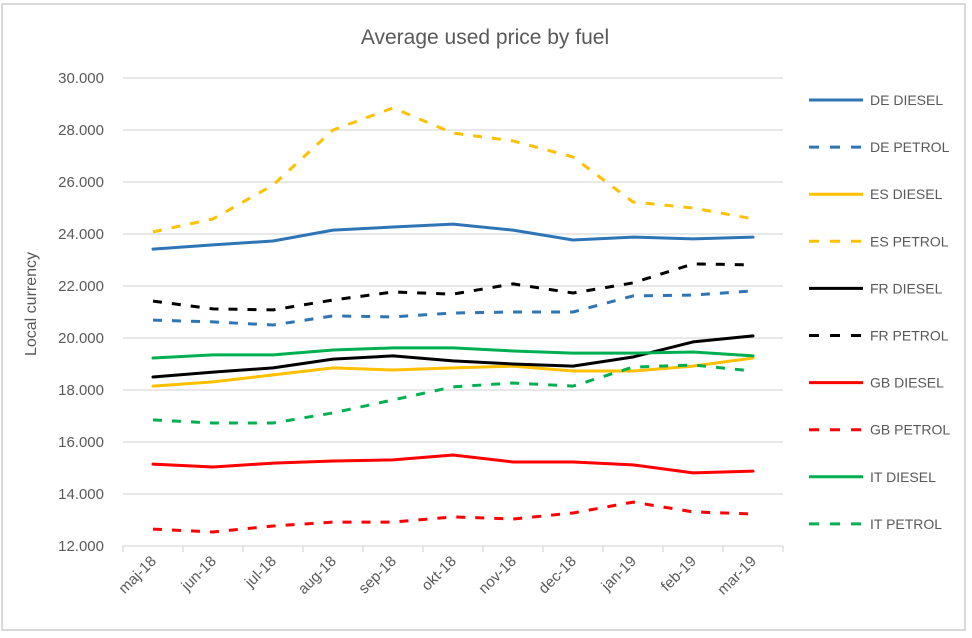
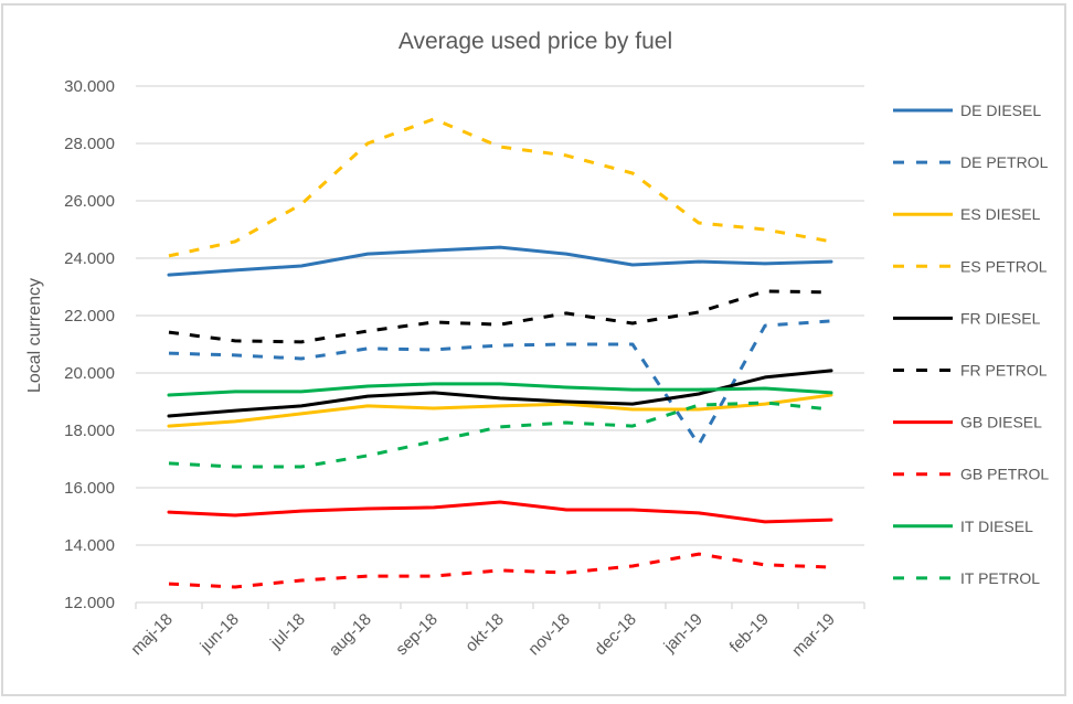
DE PETROL/jan-19: 21600 -> 17500
